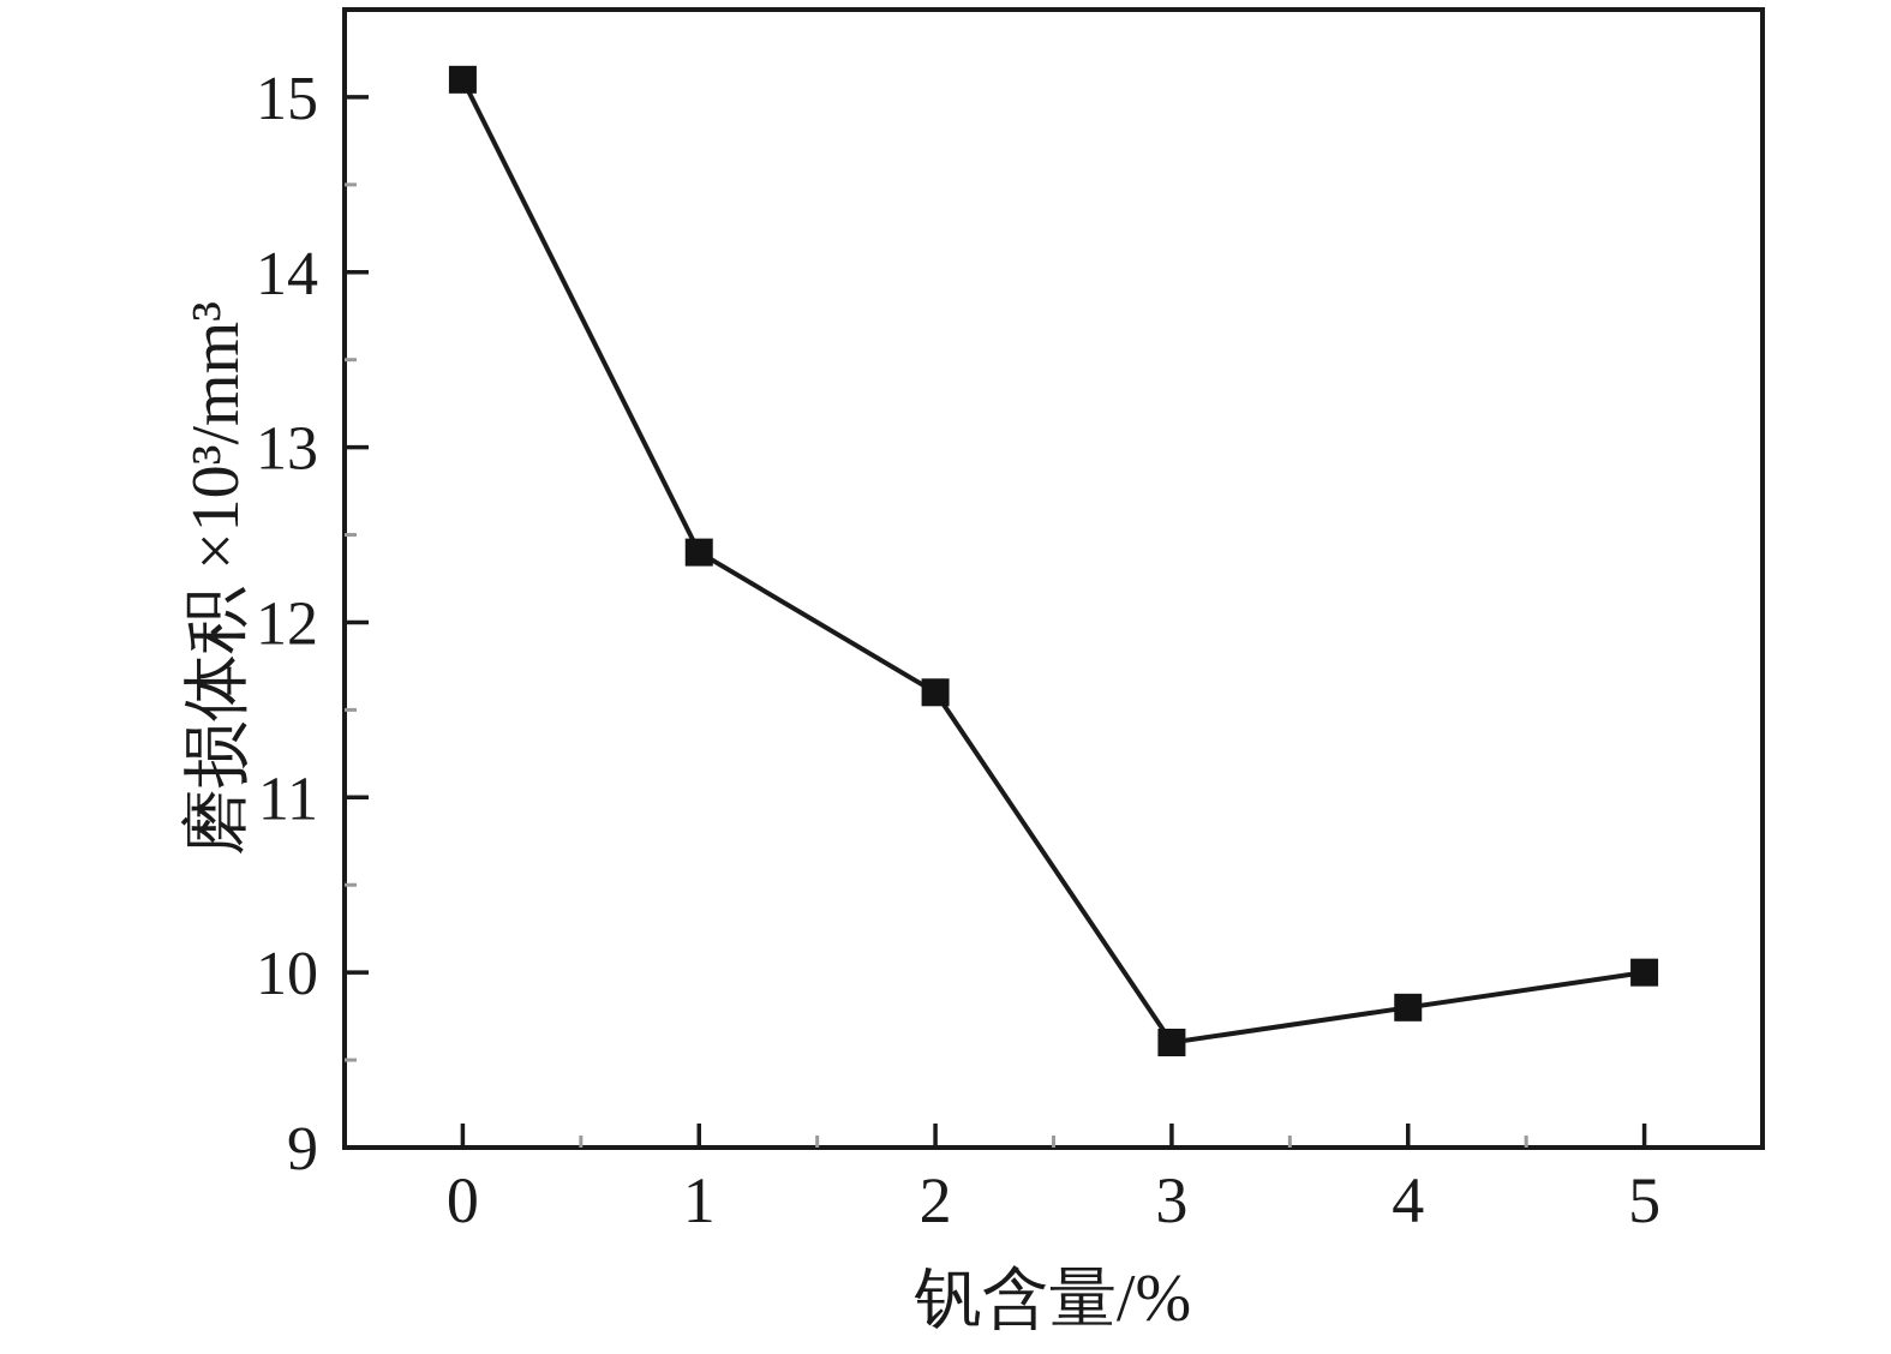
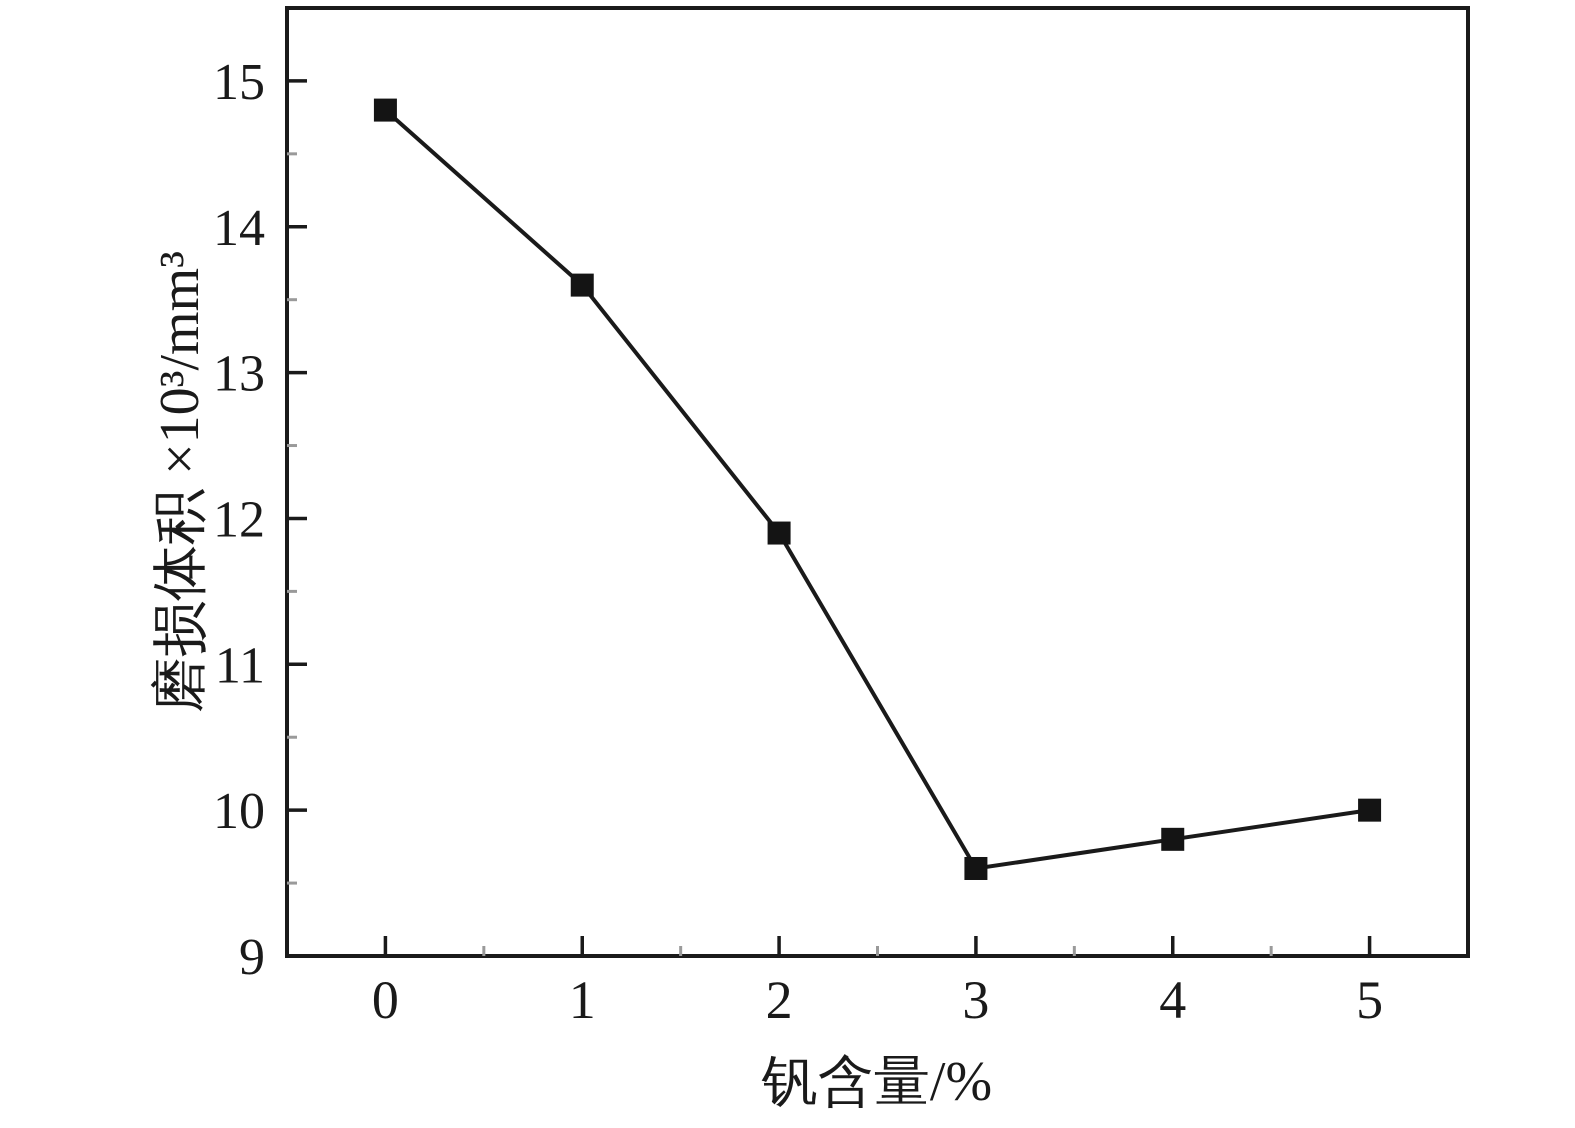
0: 15.1 -> 14.8
1: 12.4 -> 13.6
2: 11.6 -> 11.9
